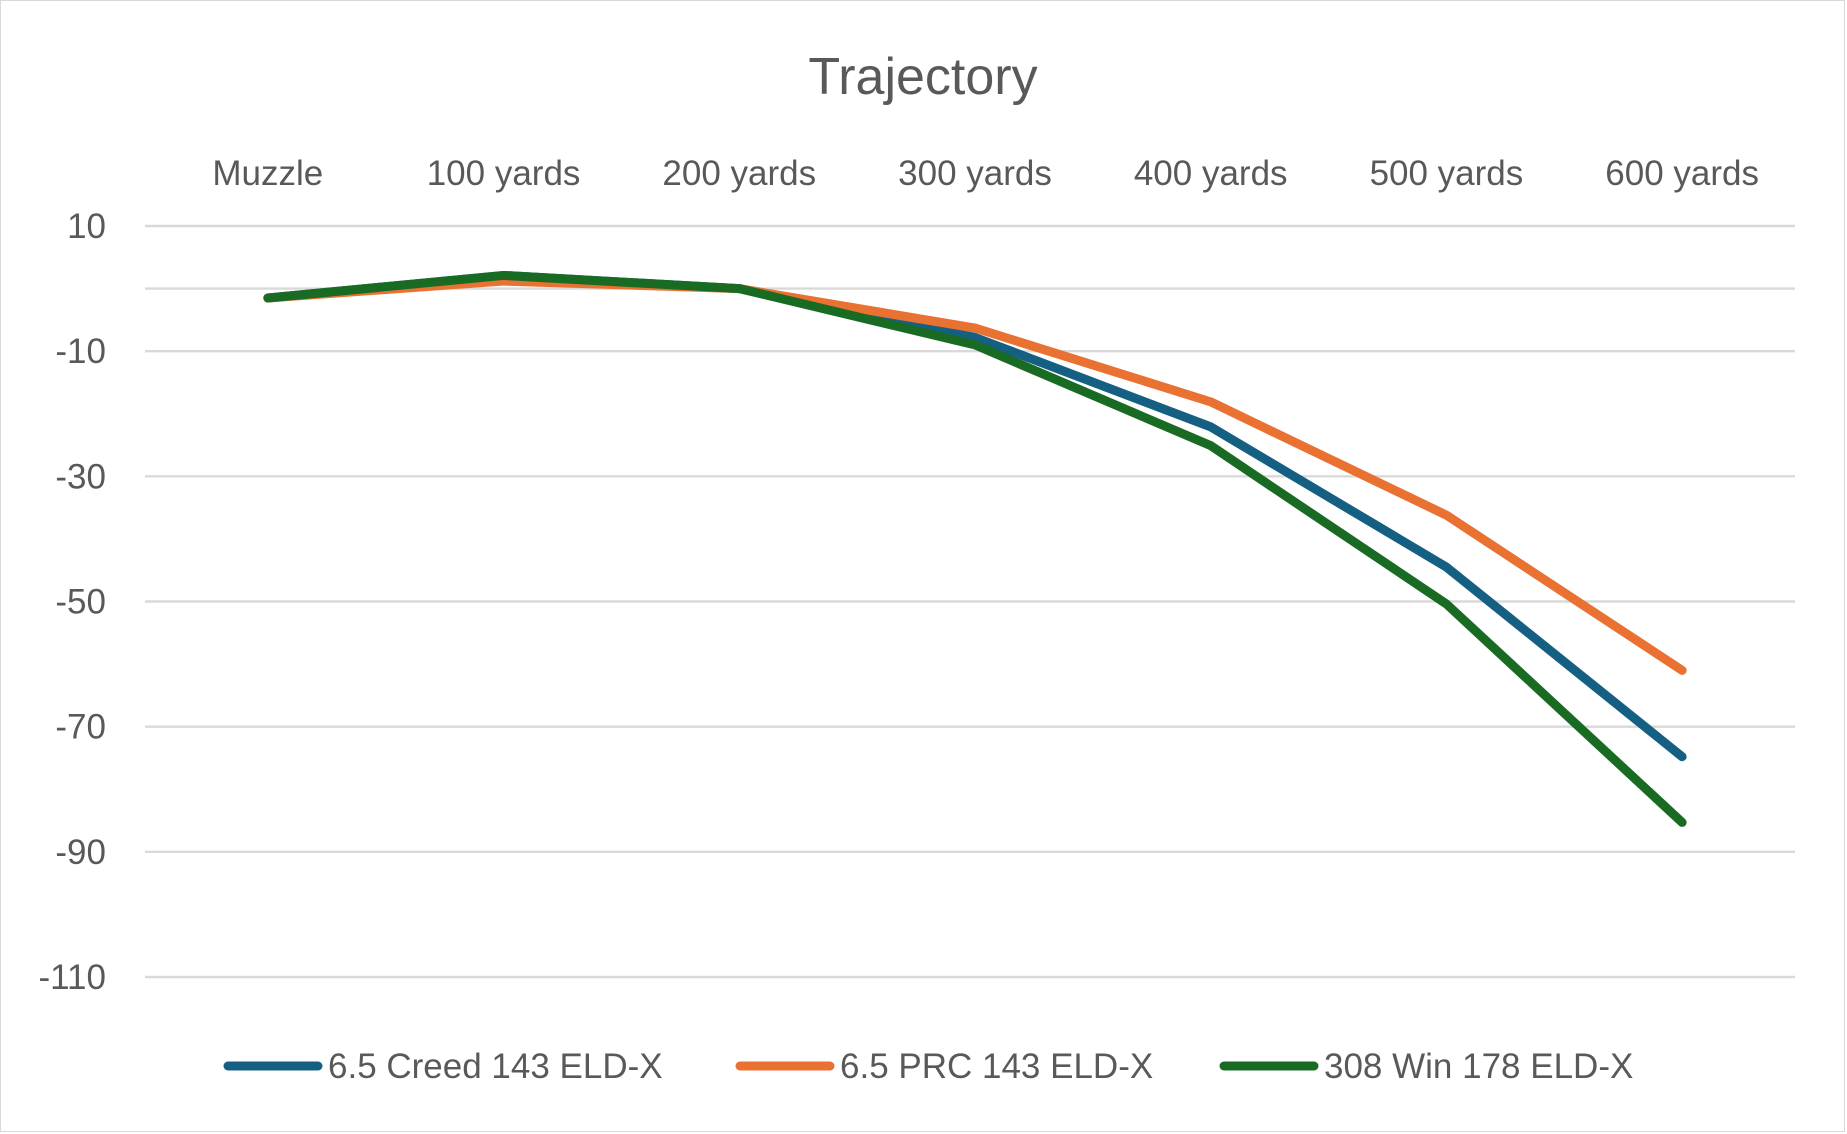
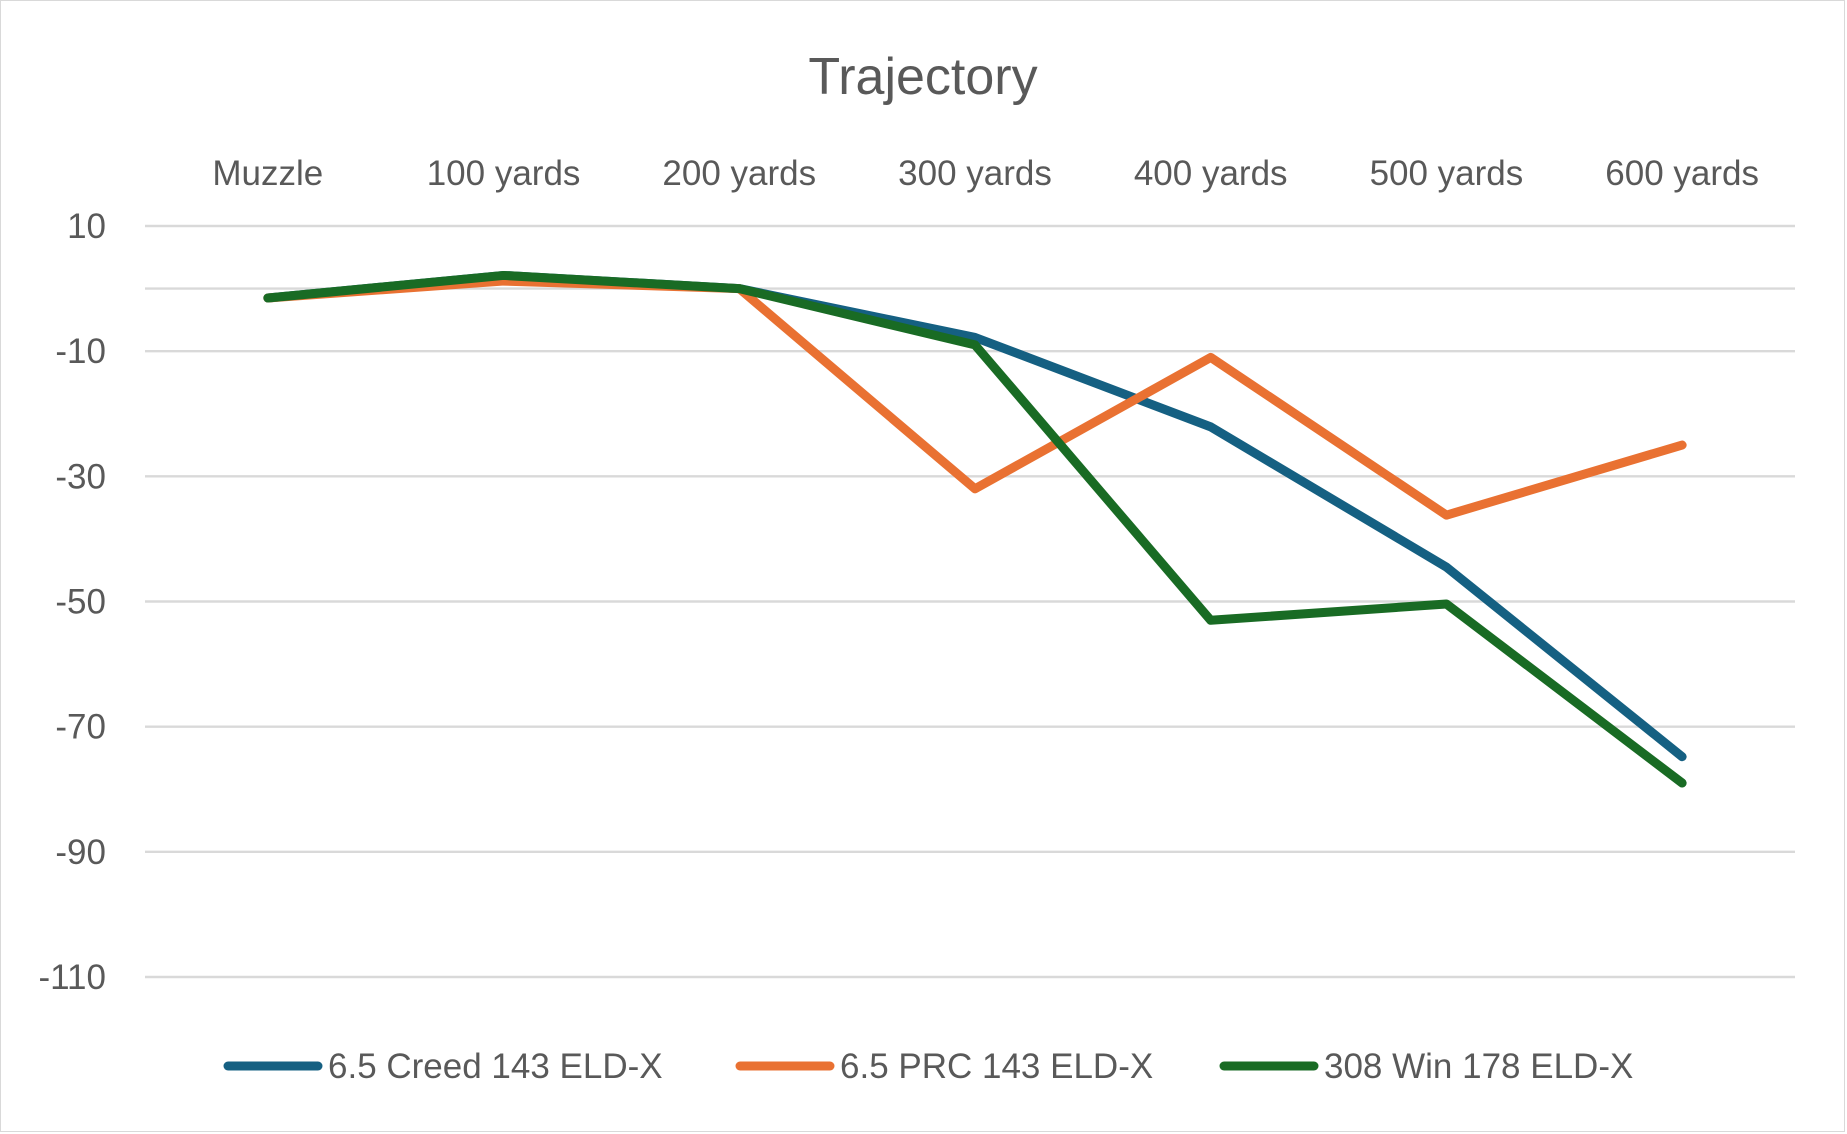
6.5 PRC 143 ELD-X/300 yards: -6 -> -32
6.5 PRC 143 ELD-X/400 yards: -18 -> -11
308 Win 178 ELD-X/400 yards: -25 -> -53
6.5 PRC 143 ELD-X/600 yards: -61 -> -25
308 Win 178 ELD-X/600 yards: -85 -> -79
